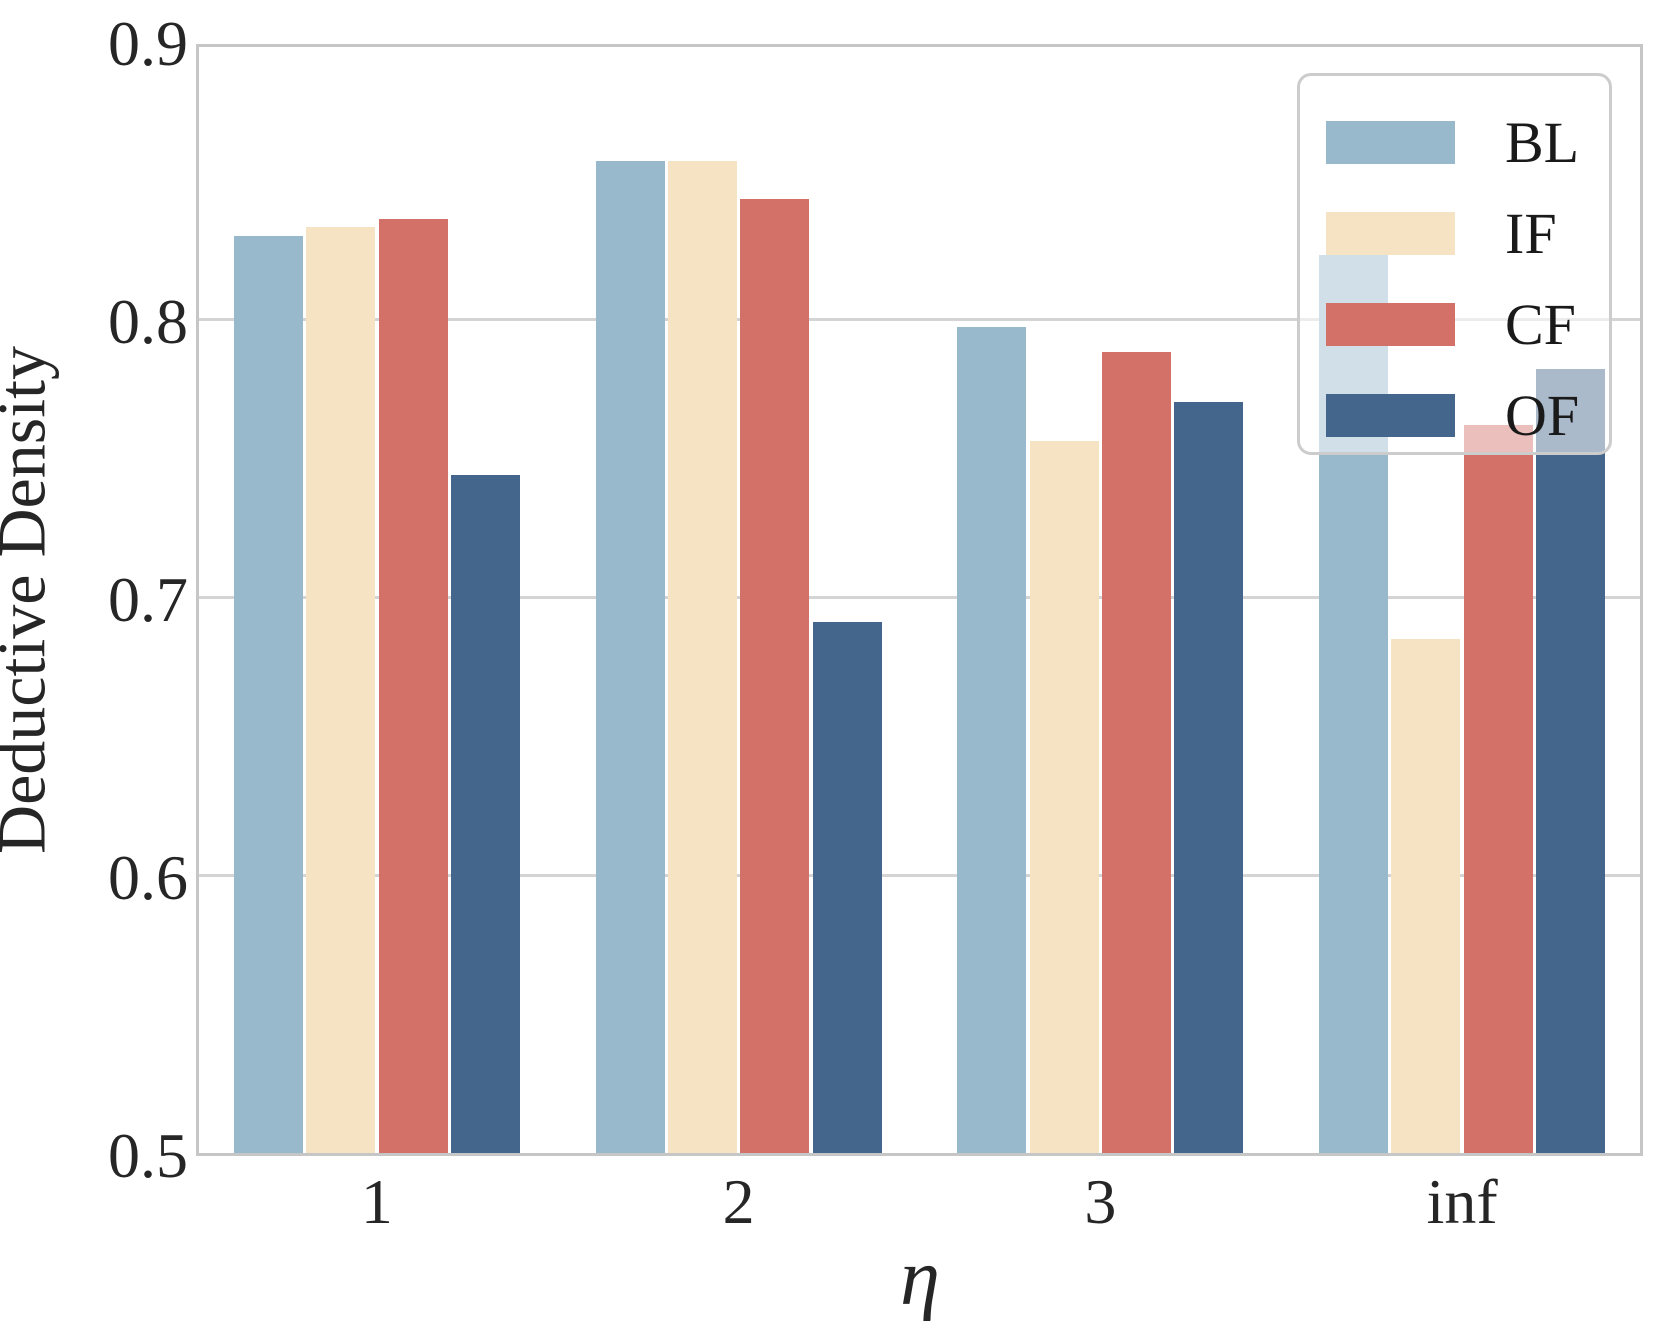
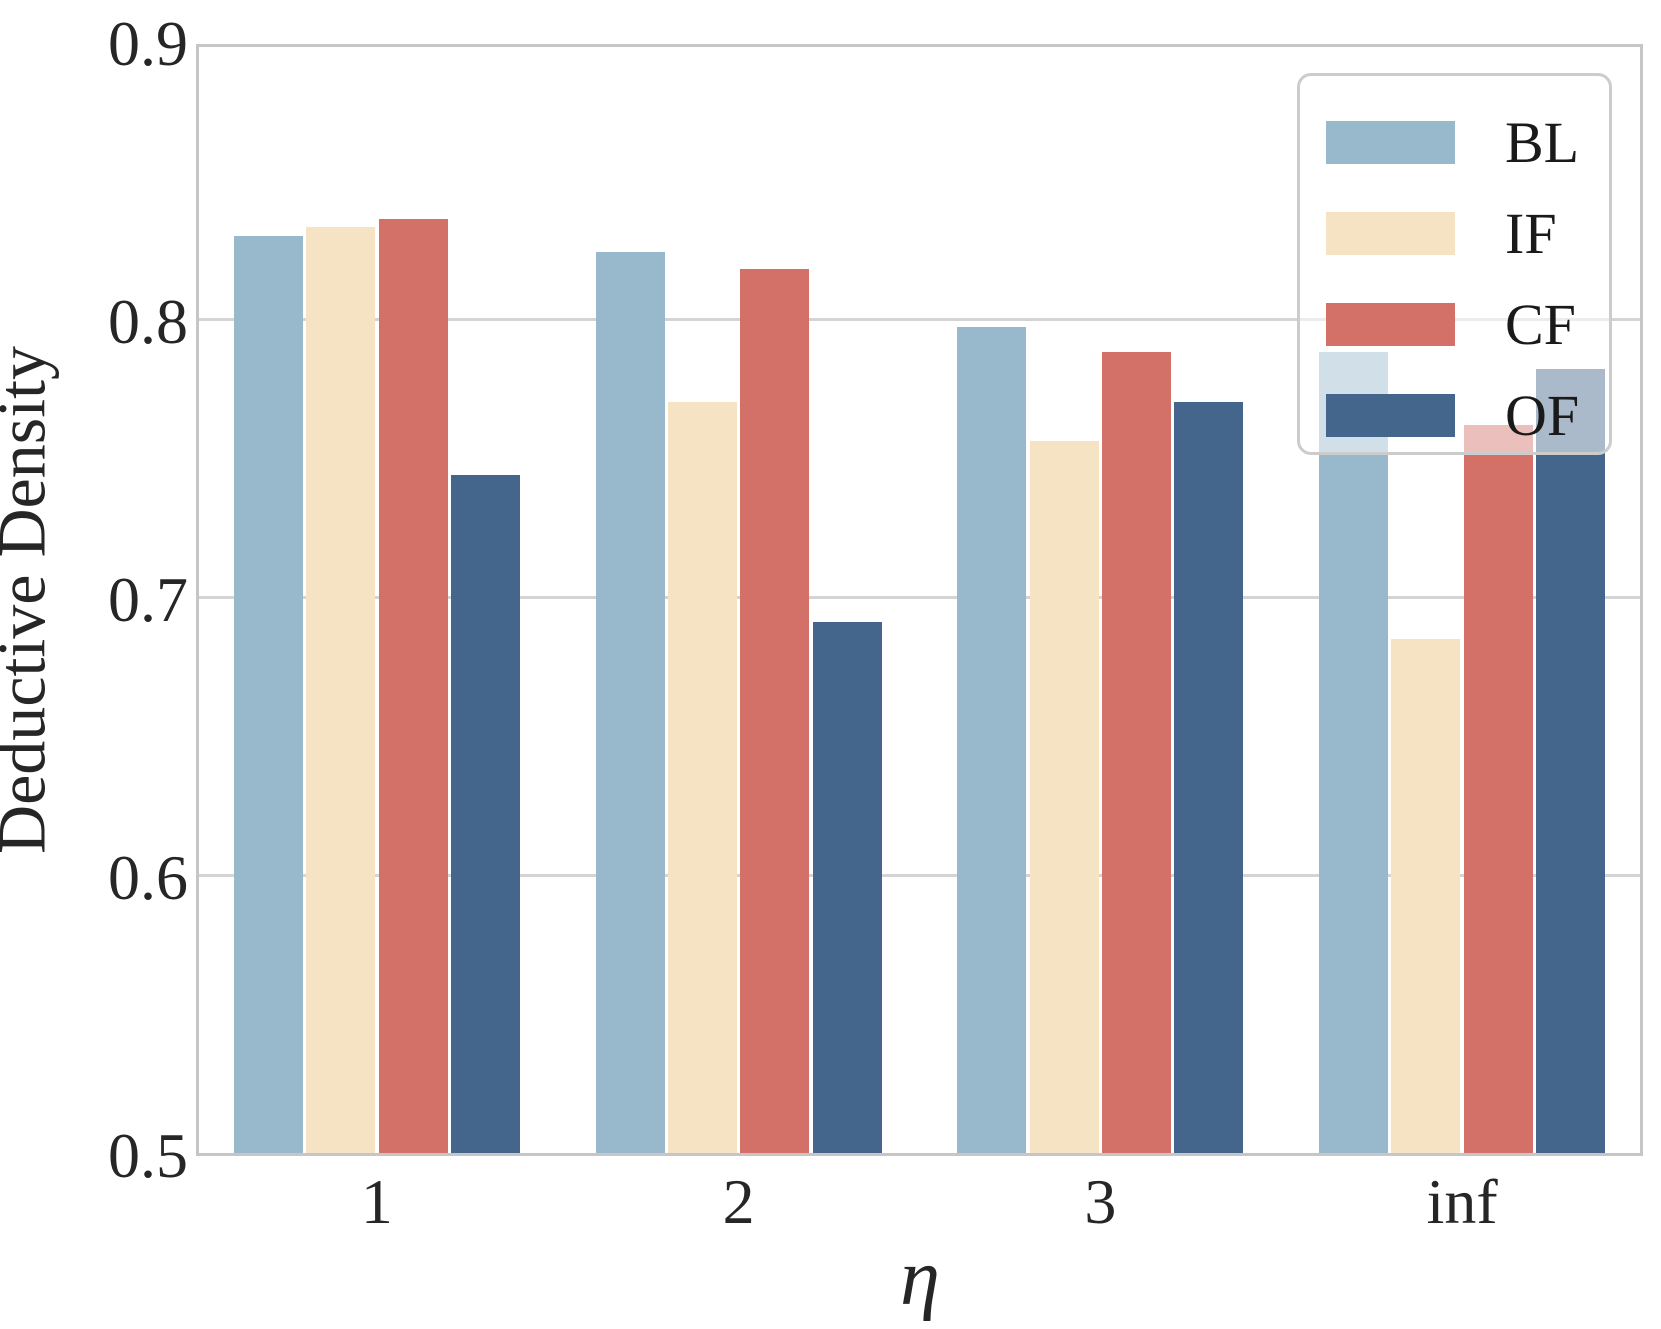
BL/2: 0.857 -> 0.824
IF/2: 0.857 -> 0.770
CF/2: 0.843 -> 0.818
BL/inf: 0.823 -> 0.788
